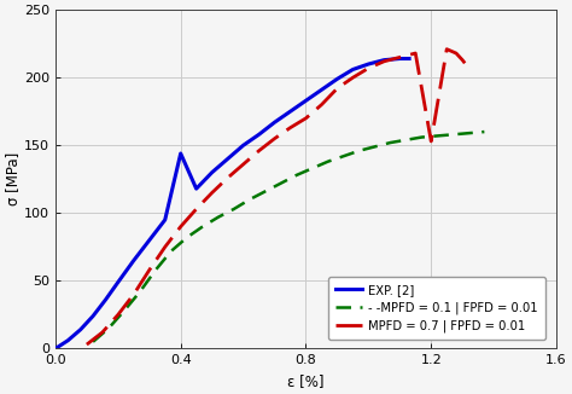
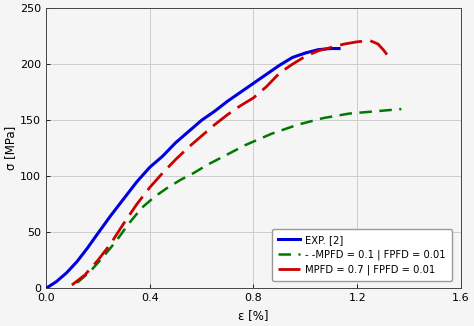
EXP. [2]/0.4: 144 -> 108
MPFD = 0.7 | FPFD = 0.01/1.2: 153 -> 220
